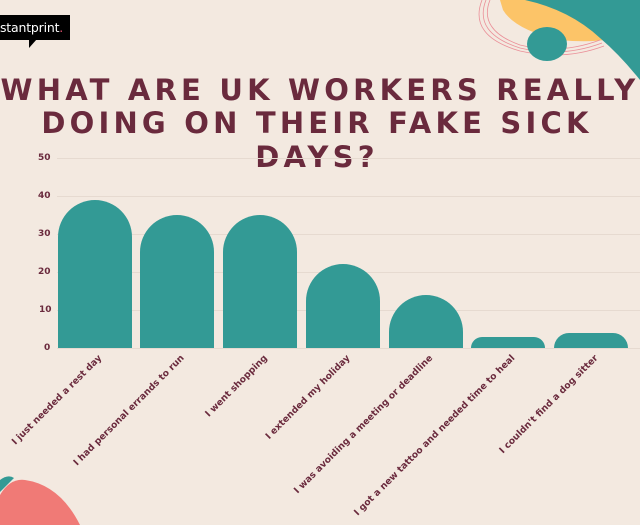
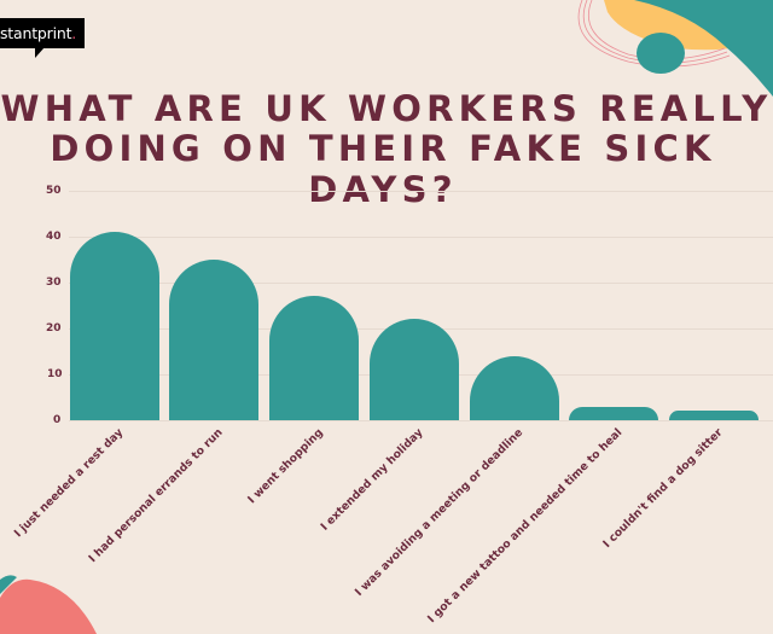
I just needed a rest day: 39 -> 41
I went shopping: 35 -> 27
I couldn't find a dog sitter: 4 -> 2
